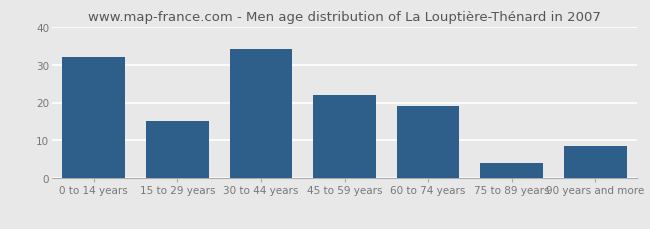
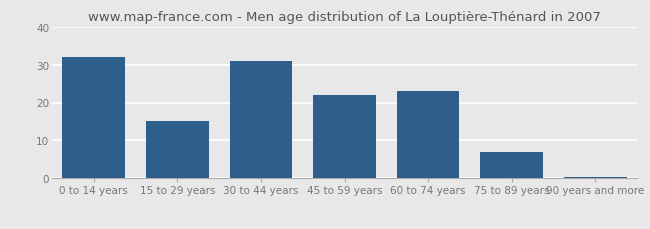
30 to 44 years: 34.0 -> 31.0
60 to 74 years: 19.0 -> 23.0
75 to 89 years: 4.0 -> 7.0
90 years and more: 8.5 -> 0.5
